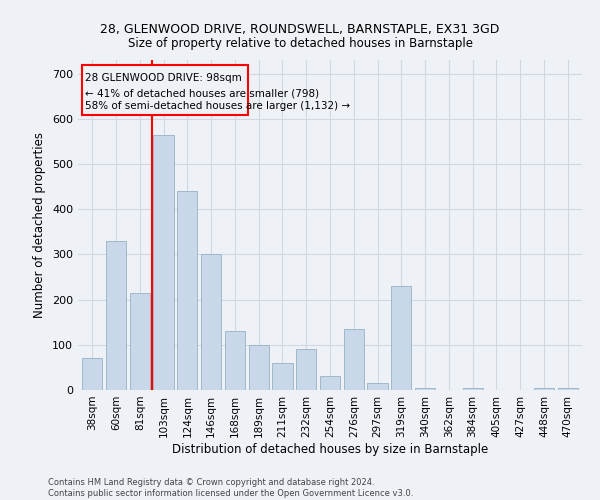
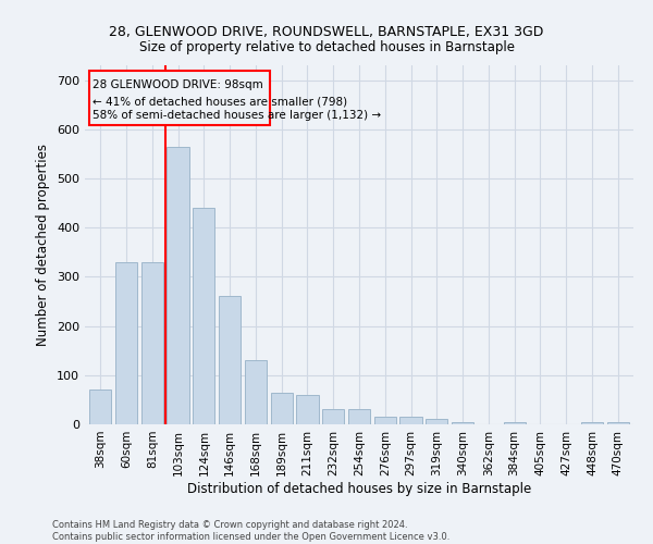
81sqm: 215 -> 330
146sqm: 300 -> 260
189sqm: 100 -> 65
232sqm: 90 -> 30
276sqm: 135 -> 15
319sqm: 230 -> 10
